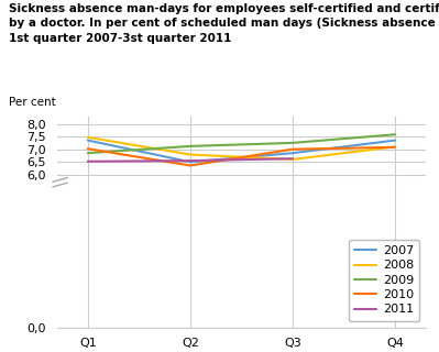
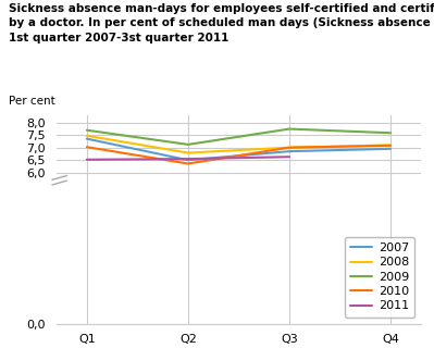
2009/Q1: 6,85 -> 7,69
2008/Q3: 6,60 -> 7,00
2009/Q3: 7,25 -> 7,74
2007/Q4: 7,35 -> 6,95
